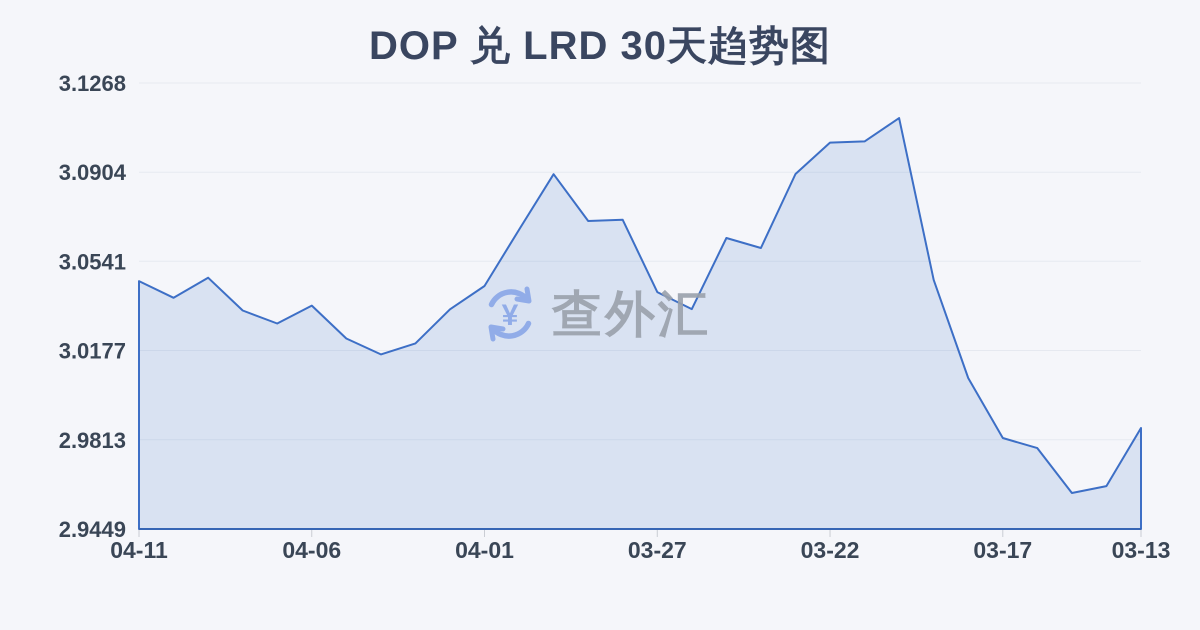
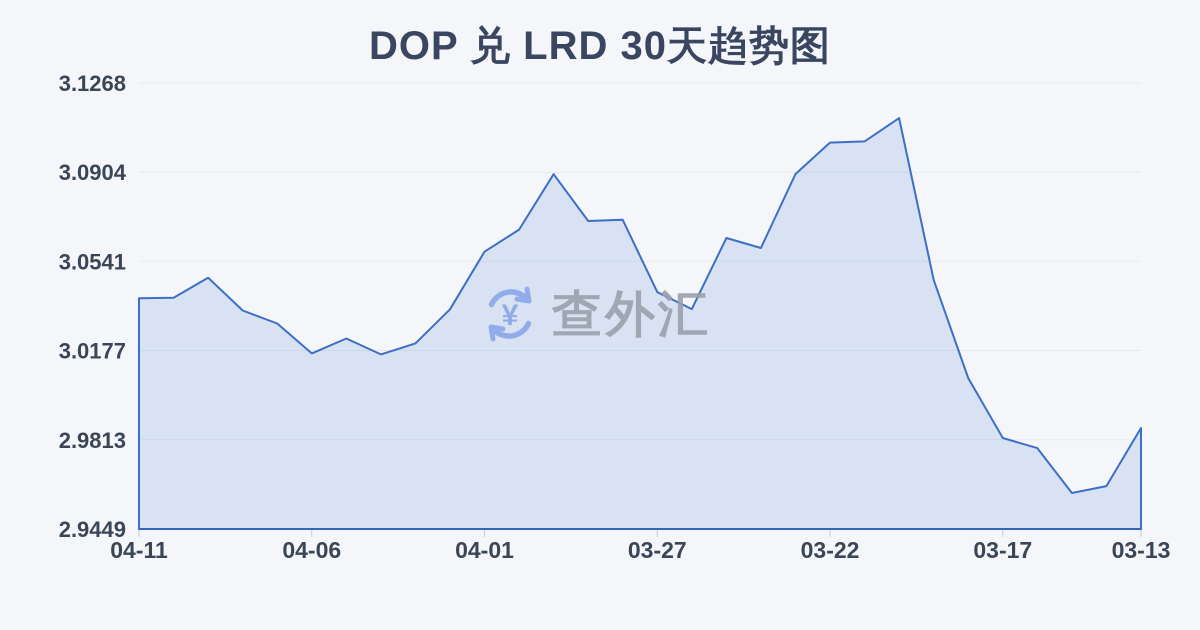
04-11: 3.046 -> 3.039
04-06: 3.036 -> 3.017
04-01: 3.044 -> 3.058
